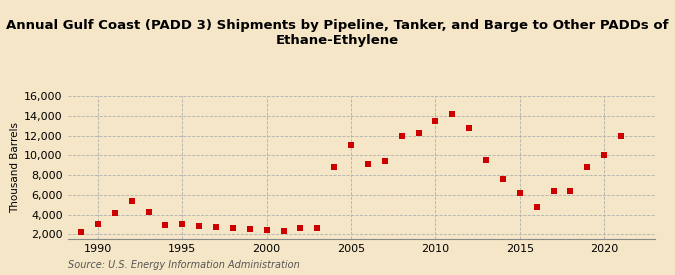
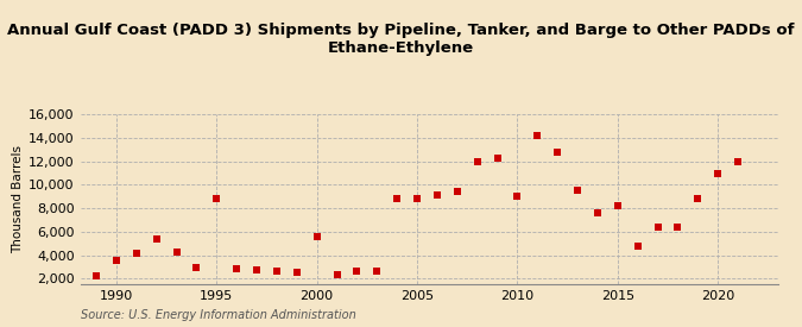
1990: 3,000 -> 3,600
1995: 3,000 -> 8,800
2000: 2,400 -> 5,600
2005: 11,100 -> 8,800
2010: 13,500 -> 9,000
2015: 6,200 -> 8,200
2020: 10,000 -> 11,000
